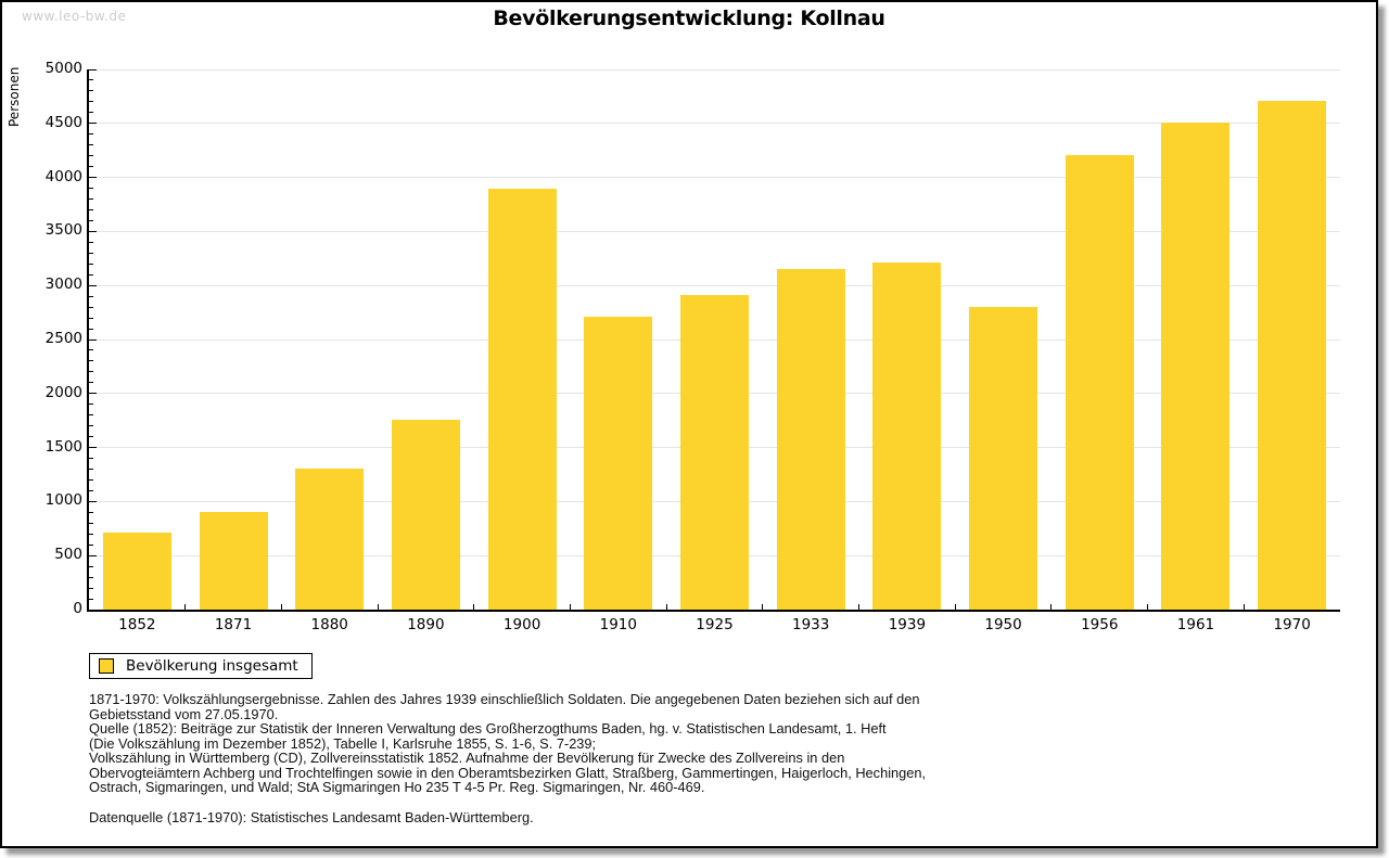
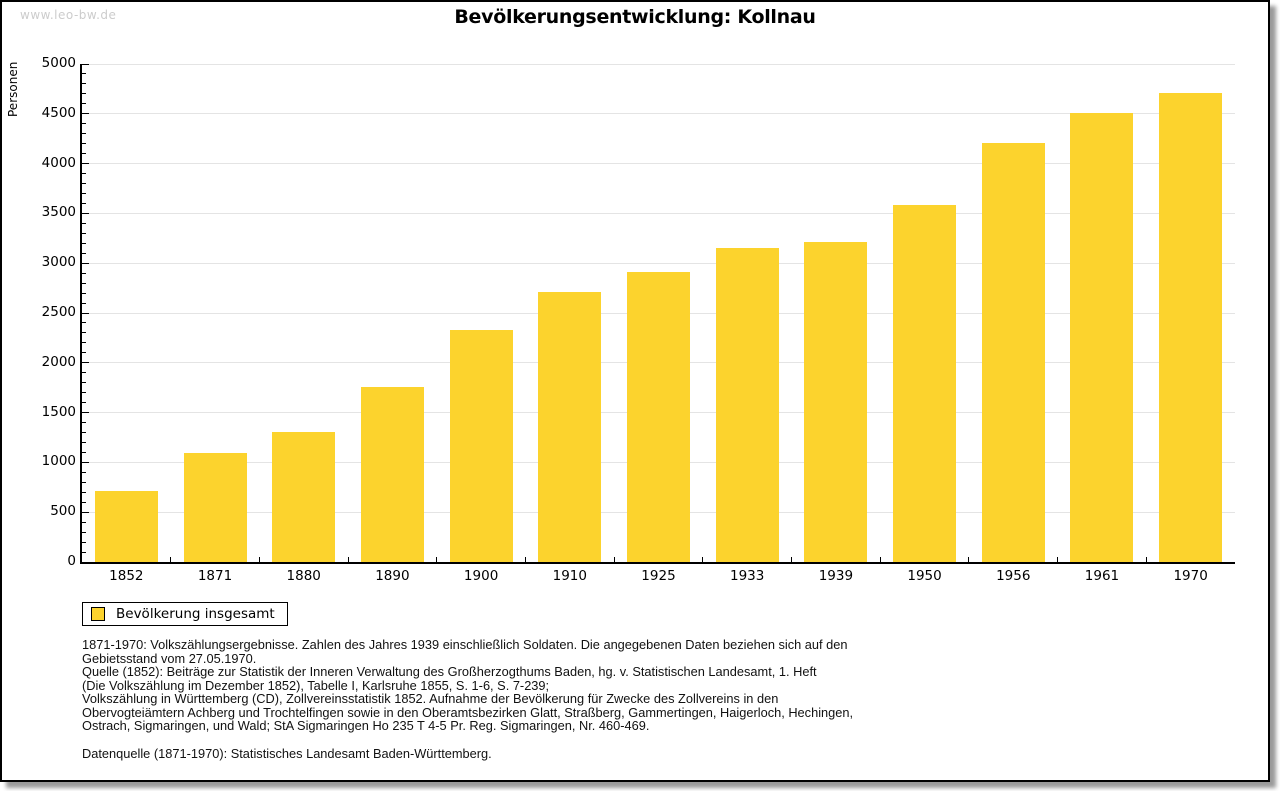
1871: 900 -> 1100
1900: 3900 -> 2300
1950: 2800 -> 3600
